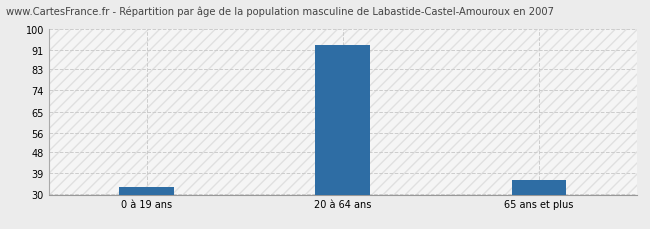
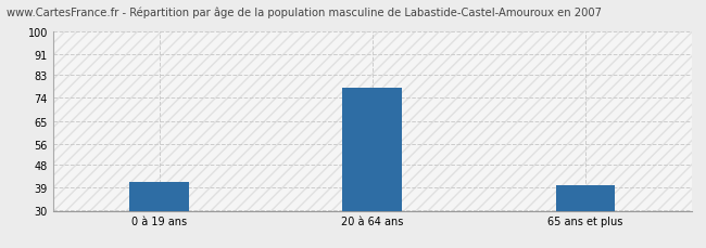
0 à 19 ans: 33 -> 41
20 à 64 ans: 93 -> 78
65 ans et plus: 36 -> 40
